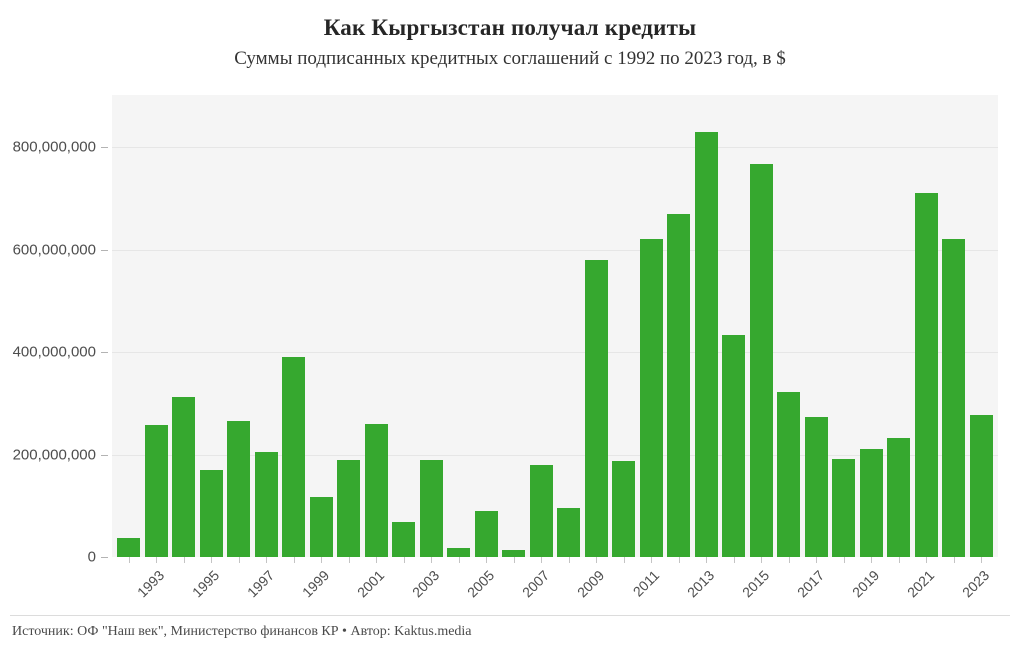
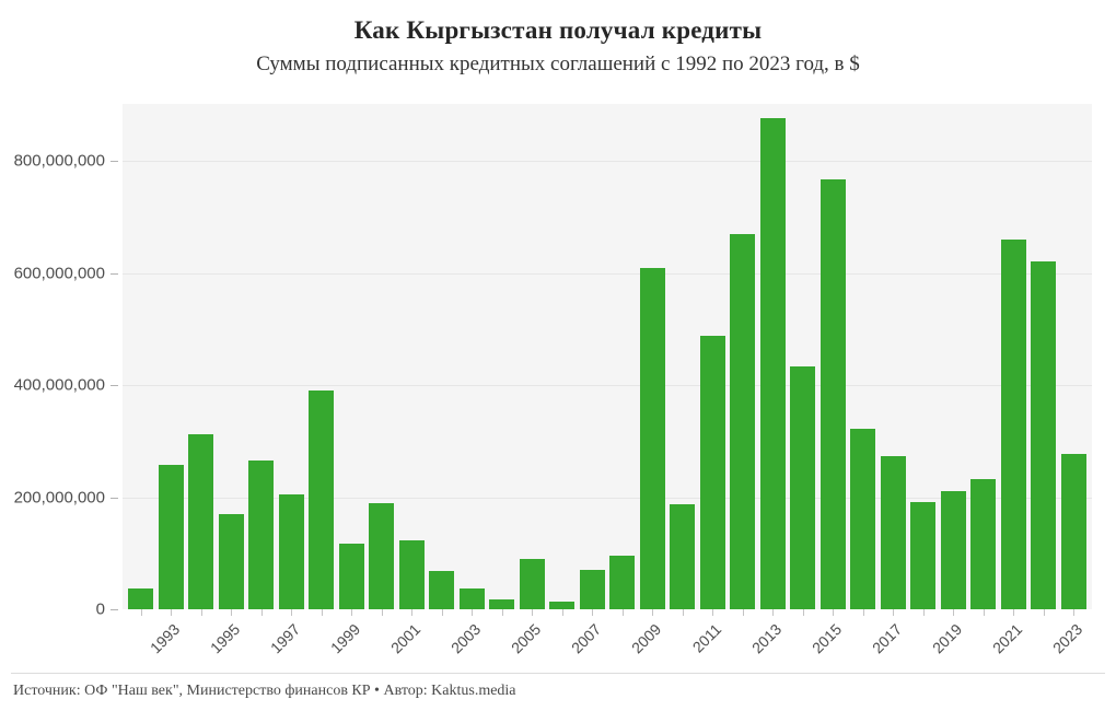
2001: 260000000 -> 120000000
2003: 190000000 -> 40000000
2007: 180000000 -> 70000000
2009: 580000000 -> 610000000
2011: 620000000 -> 490000000
2013: 830000000 -> 880000000
2021: 710000000 -> 660000000
